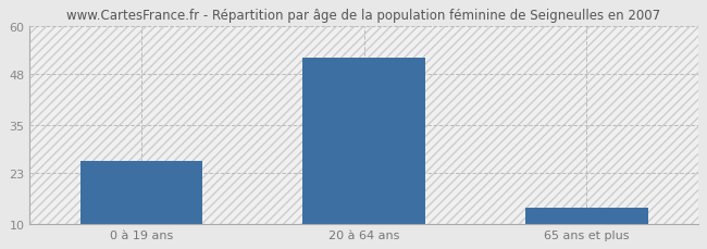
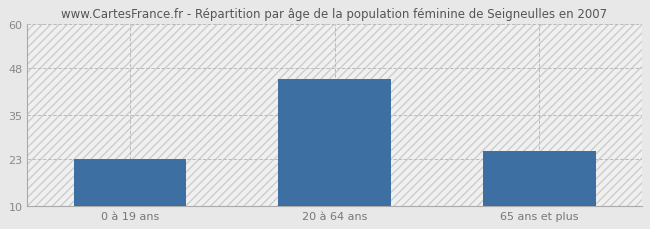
0 à 19 ans: 26 -> 23
20 à 64 ans: 52 -> 45
65 ans et plus: 14 -> 25
